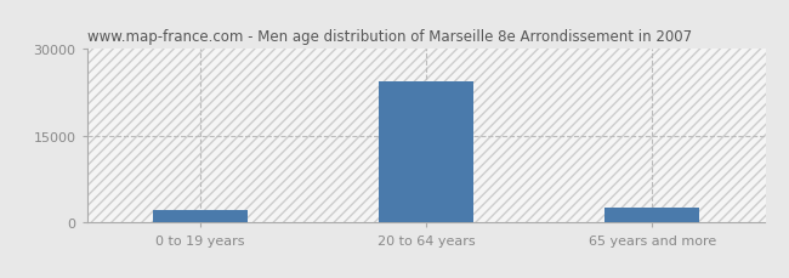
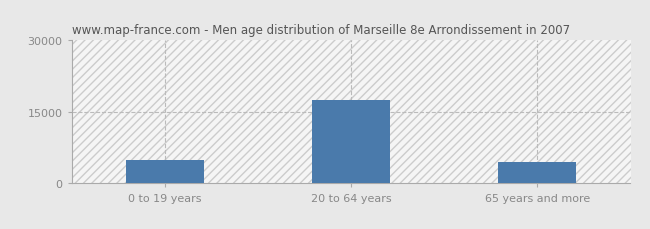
0 to 19 years: 2000 -> 4800
20 to 64 years: 24500 -> 17500
65 years and more: 2500 -> 4500
